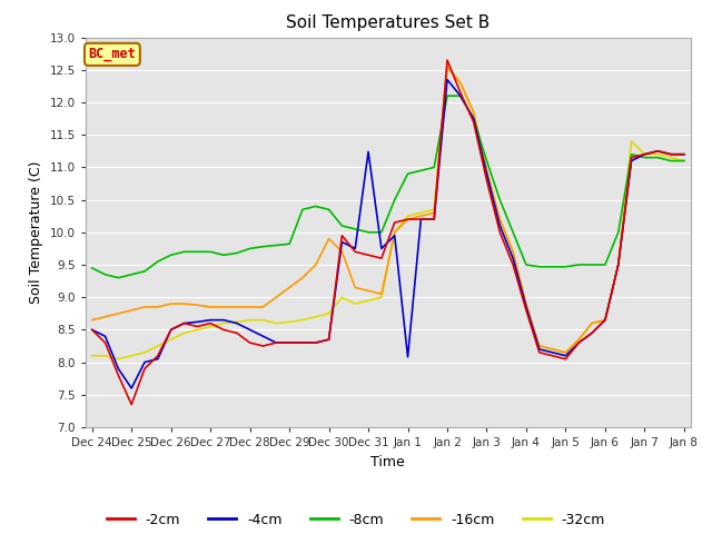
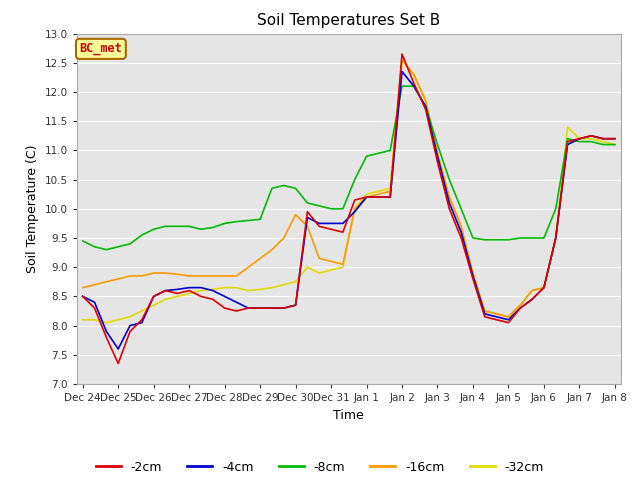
-4cm/Dec 31: 11.24 -> 9.75
-4cm/Jan 1: 8.08 -> 10.20
